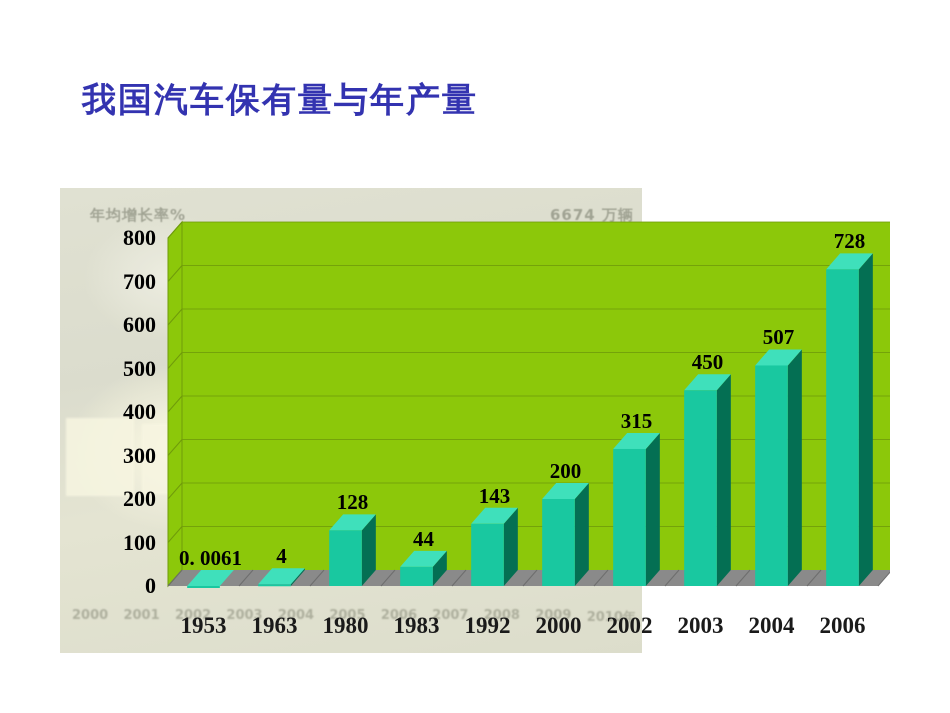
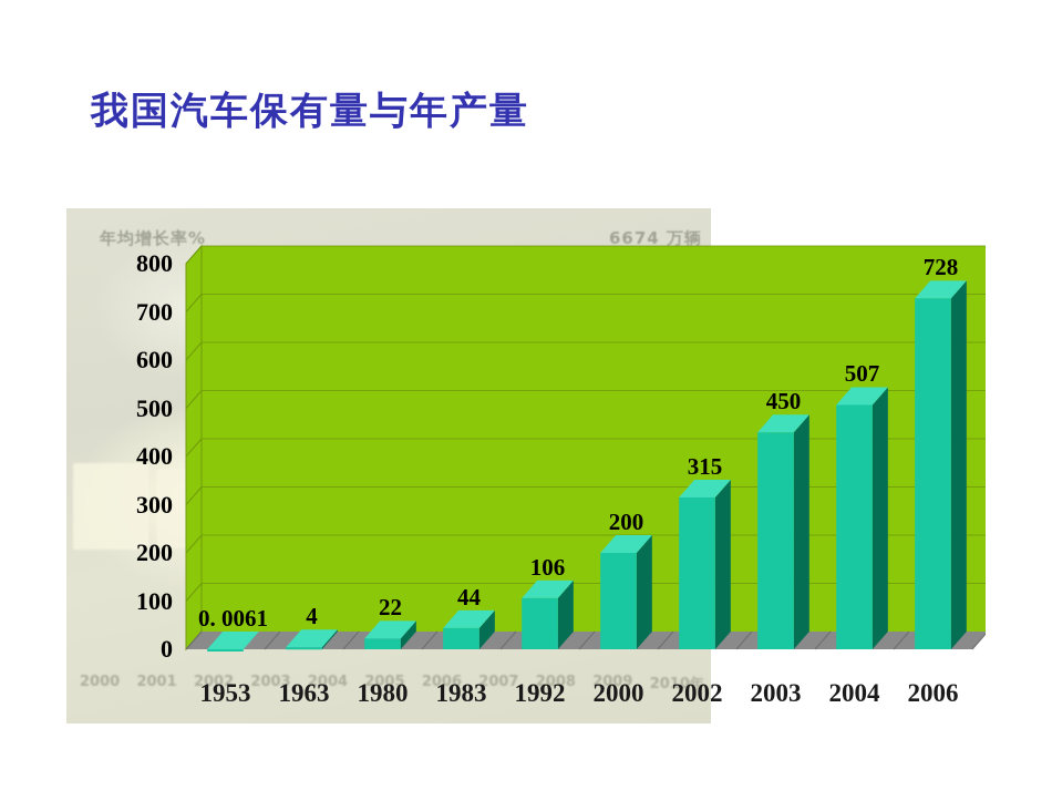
1980: 128 -> 22
1992: 143 -> 106
